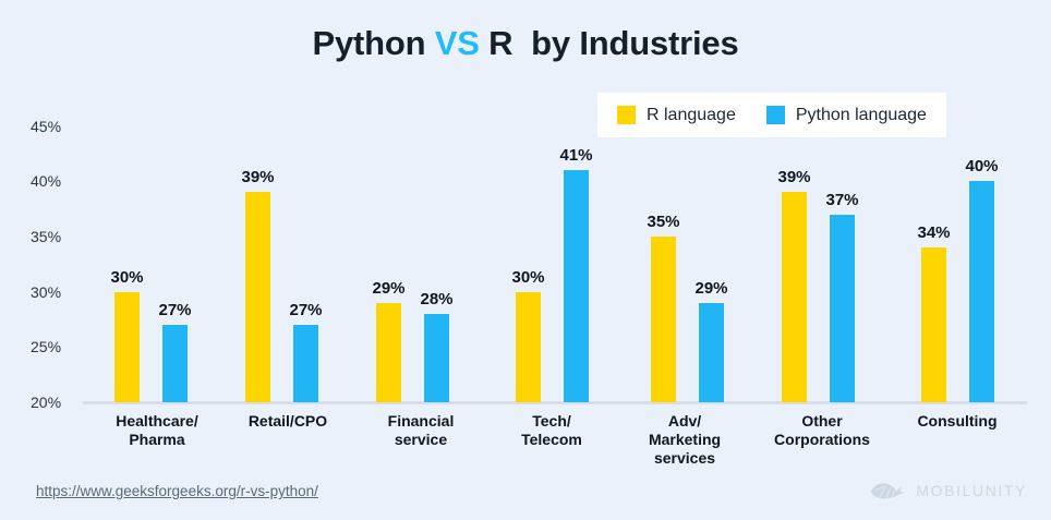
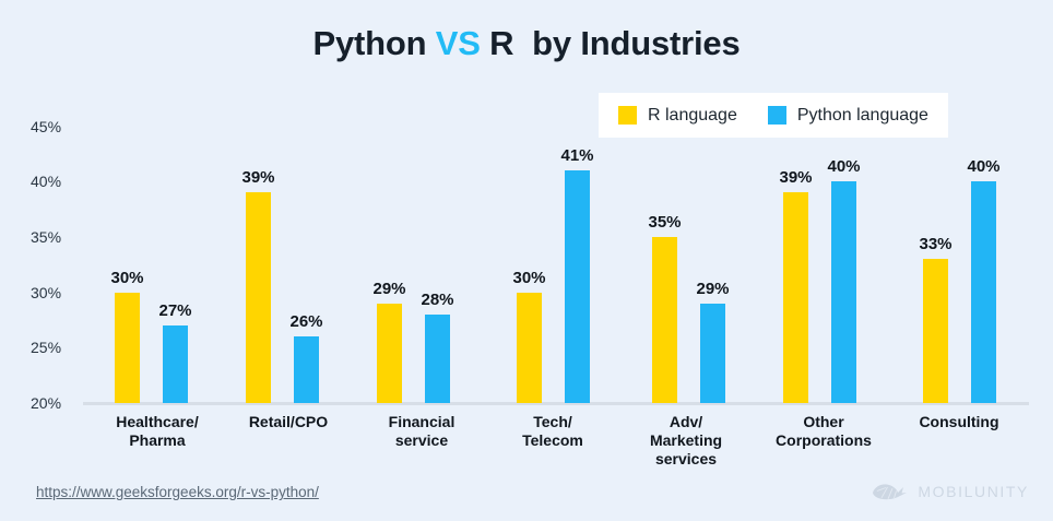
Python language/Retail/CPO: 27% -> 26%
Python language/Other Corporations: 37% -> 40%
R language/Consulting: 34% -> 33%
